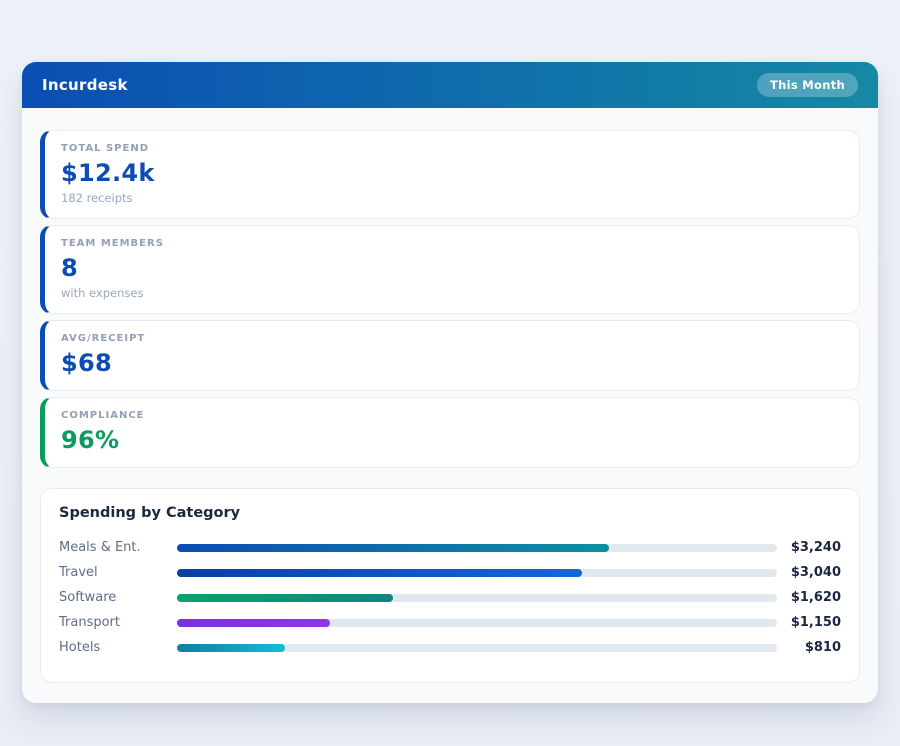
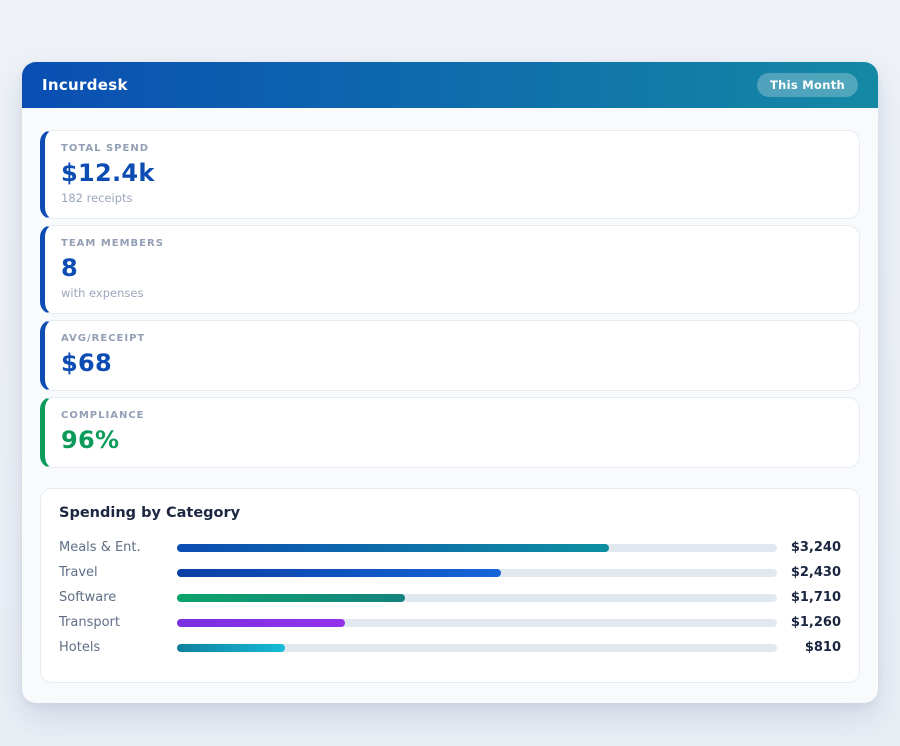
Travel: $3,040 -> $2,430
Software: $1,620 -> $1,710
Transport: $1,150 -> $1,260
